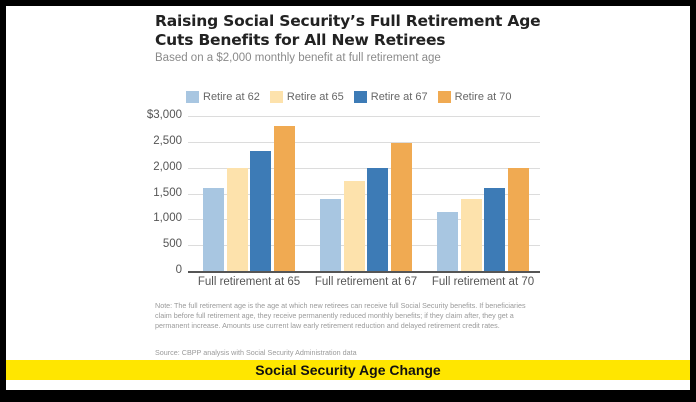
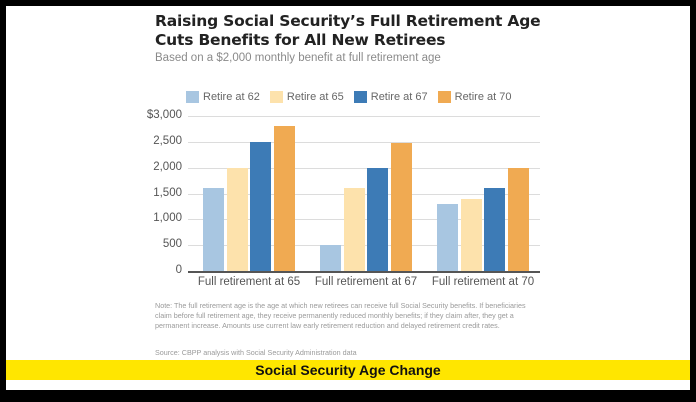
Retire at 67/Full retirement at 65: $2300 -> $2500
Retire at 62/Full retirement at 67: $1400 -> $500
Retire at 65/Full retirement at 67: $1700 -> $1600
Retire at 62/Full retirement at 70: $1100 -> $1300
